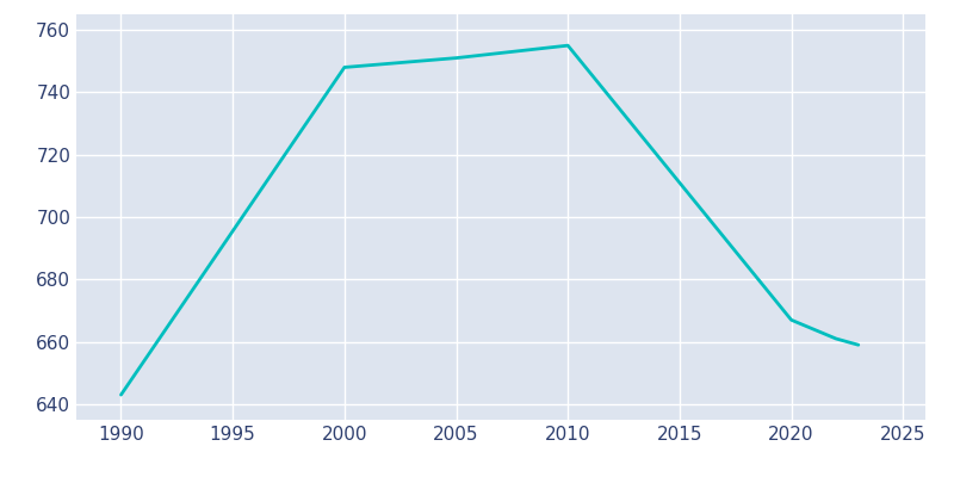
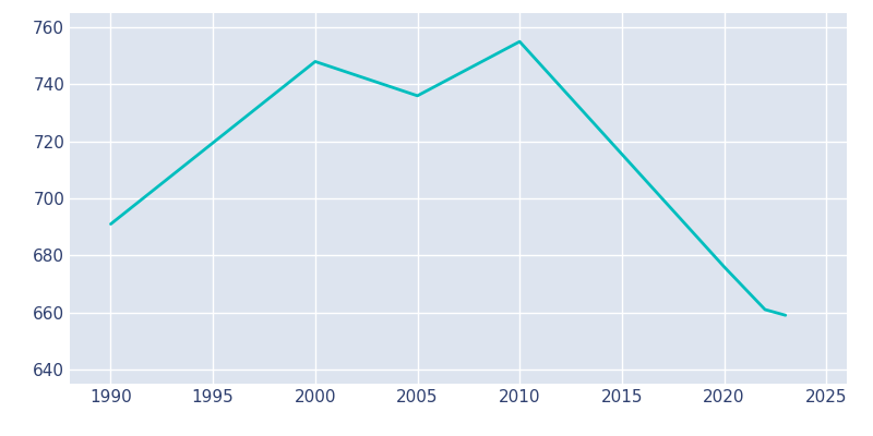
1990: 643 -> 691
2005: 751 -> 736
2020: 667 -> 676
